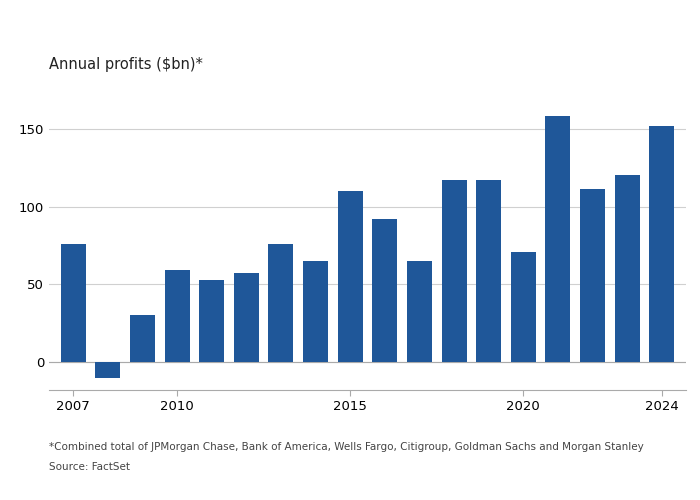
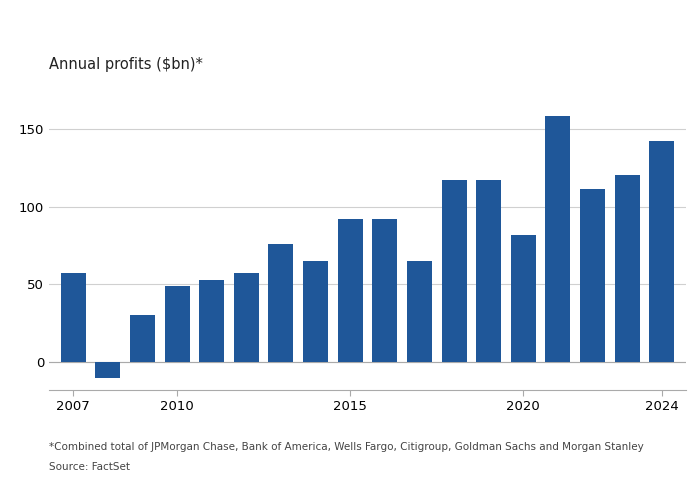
2007: 76 -> 57
2010: 59 -> 49
2015: 110 -> 92
2020: 71 -> 82
2024: 152 -> 142
